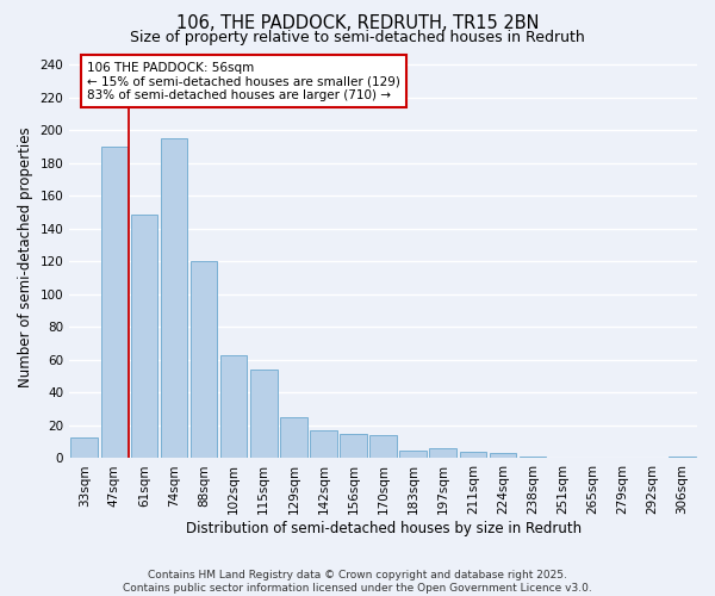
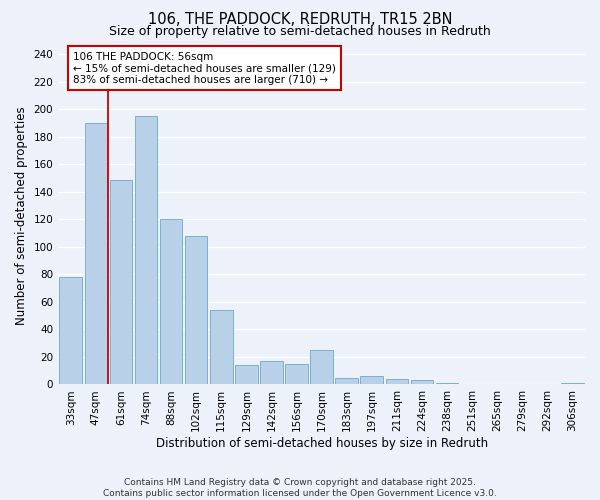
33sqm: 13 -> 78
102sqm: 63 -> 108
129sqm: 25 -> 14
170sqm: 14 -> 25
